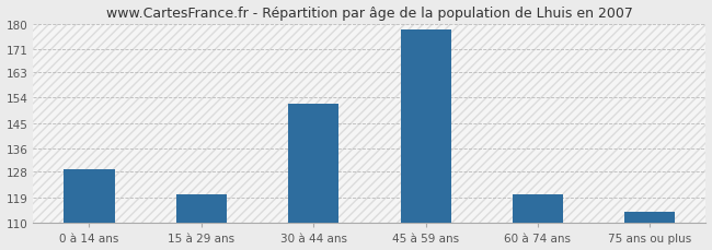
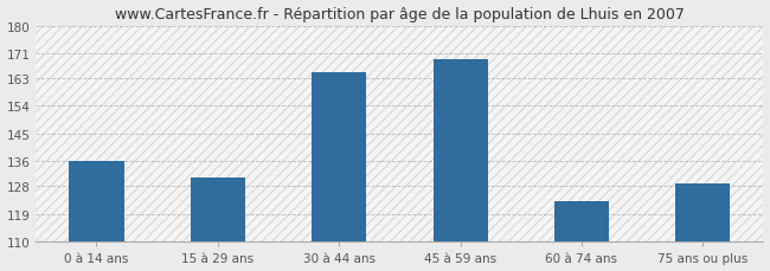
0 à 14 ans: 129 -> 136
15 à 29 ans: 120 -> 131
30 à 44 ans: 152 -> 165
45 à 59 ans: 178 -> 169
60 à 74 ans: 120 -> 123
75 ans ou plus: 114 -> 129
